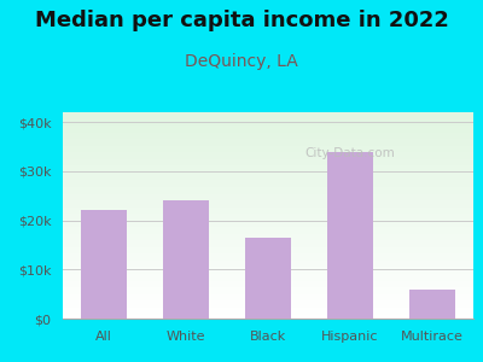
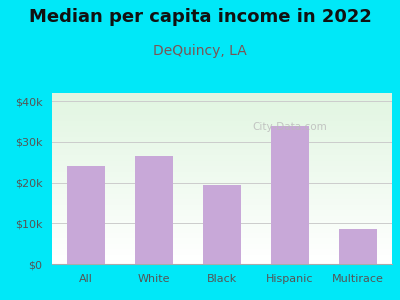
All: $22.0k -> $24.0k
White: $24.0k -> $26.5k
Black: $16.5k -> $19.5k
Multirace: $6.0k -> $8.5k
